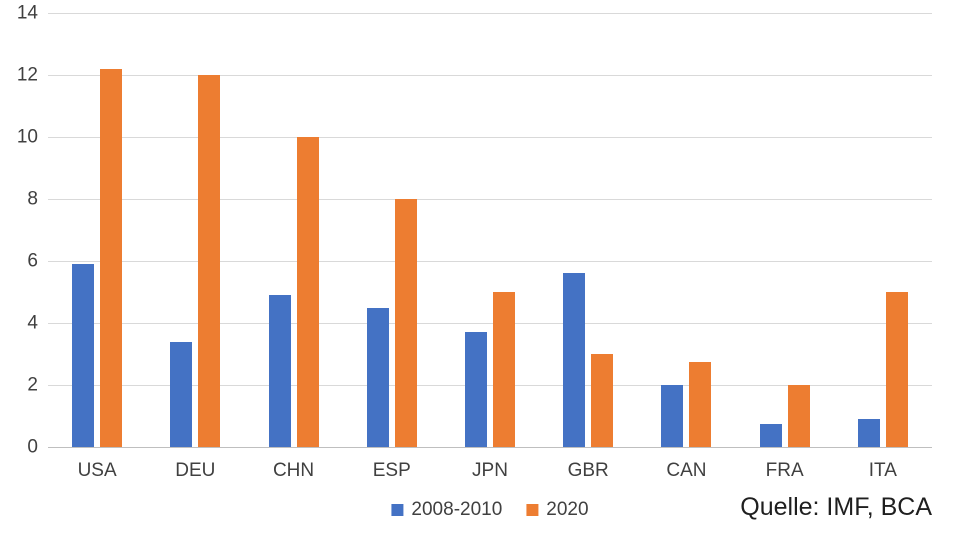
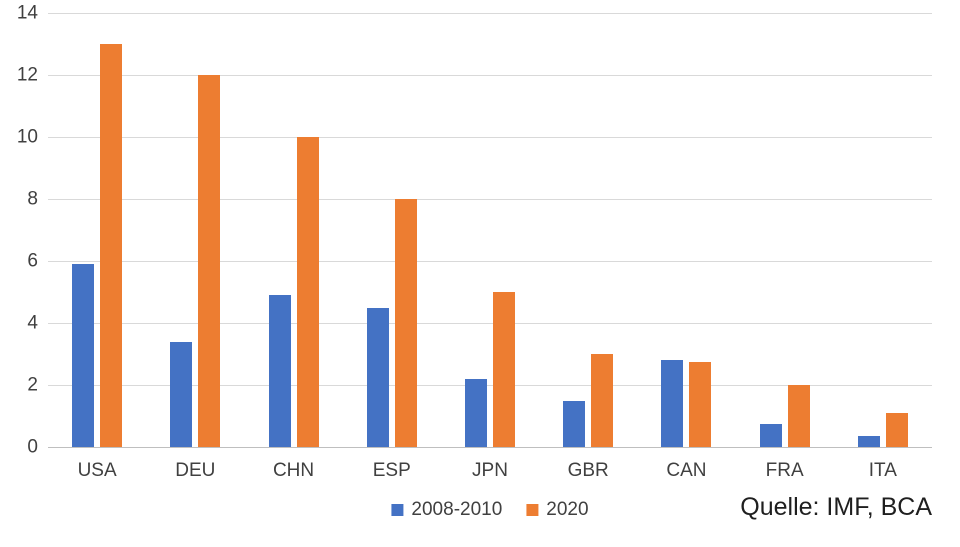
2020/USA: 12.2 -> 13.0
2008-2010/JPN: 3.7 -> 2.2
2008-2010/GBR: 5.6 -> 1.5
2008-2010/CAN: 2.0 -> 2.8
2008-2010/ITA: 0.9 -> 0.3
2020/ITA: 5.0 -> 1.1
